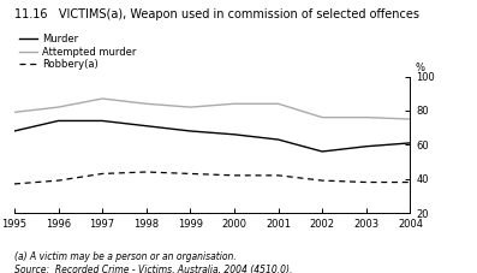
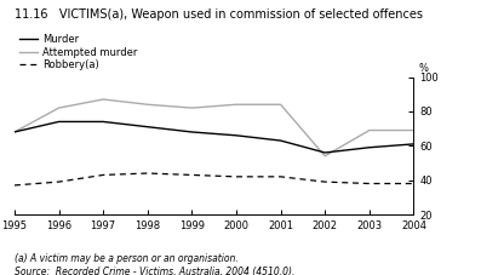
Attempted murder/1995: 79 -> 68
Attempted murder/2002: 76 -> 54
Attempted murder/2003: 76 -> 69
Attempted murder/2004: 75 -> 69
